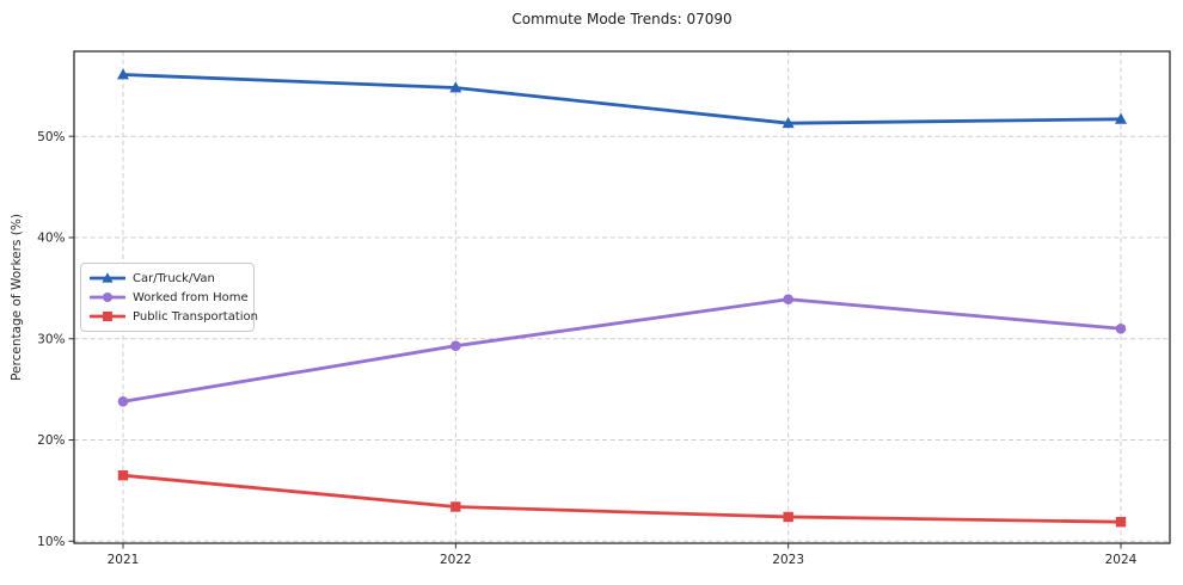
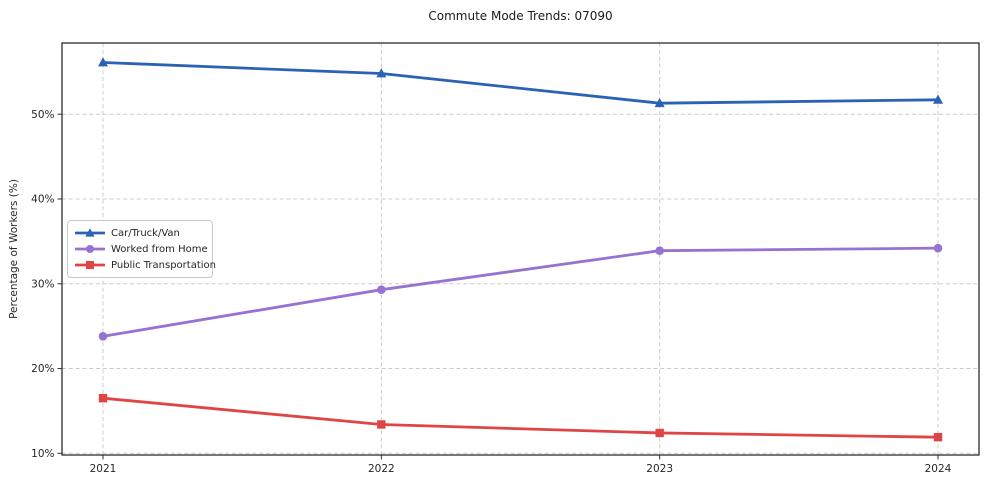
Worked from Home/2024: 31% -> 34%
